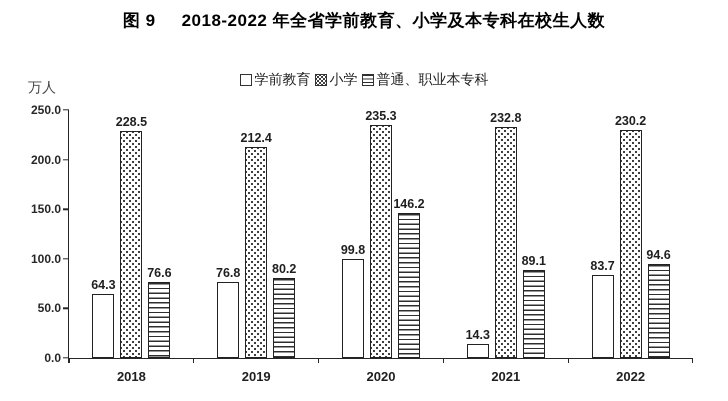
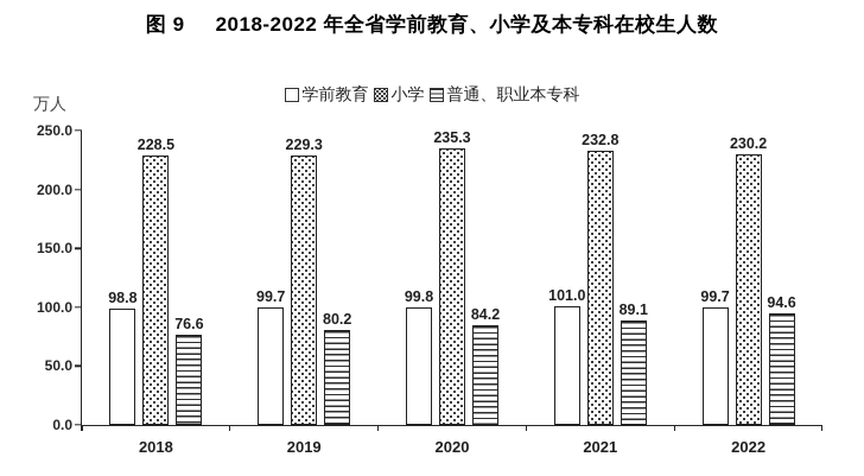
学前教育/2018: 64.3 -> 98.8
学前教育/2019: 76.8 -> 99.7
小学/2019: 212.4 -> 229.3
普通、职业本专科/2020: 146.2 -> 84.2
学前教育/2021: 14.3 -> 101.0
学前教育/2022: 83.7 -> 99.7
